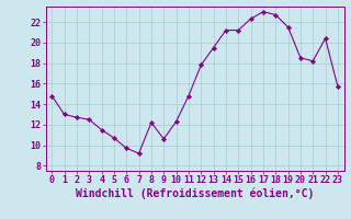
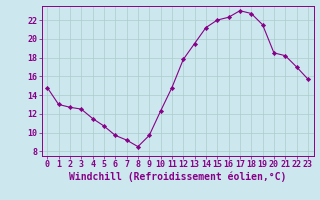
8: 12.2 -> 8.5
9: 10.6 -> 9.7
15: 21.2 -> 22.0
22: 20.4 -> 17.0
